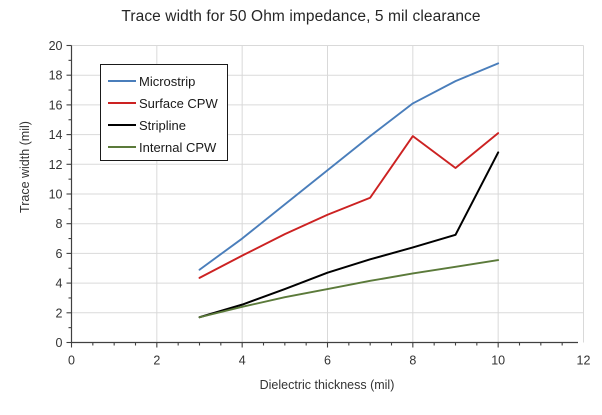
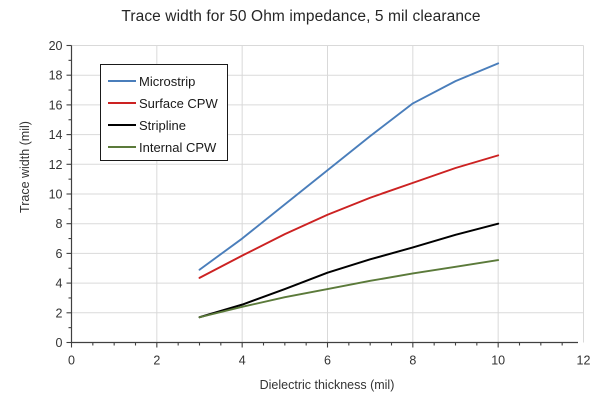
Surface CPW/8: 13.9 -> 10.8
Surface CPW/10: 14.1 -> 12.6
Stripline/10: 12.8 -> 8.0
